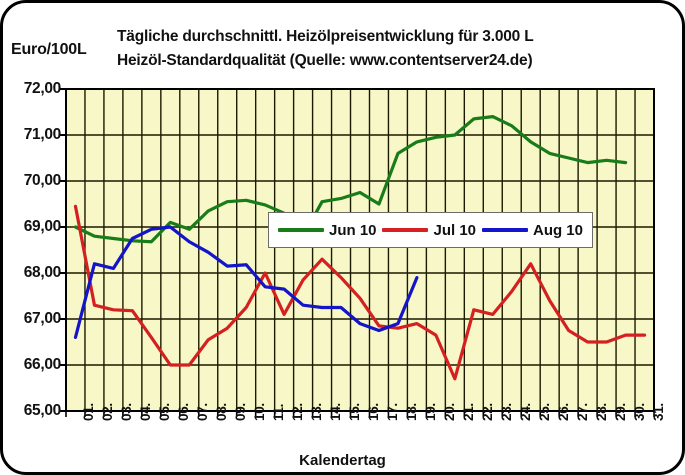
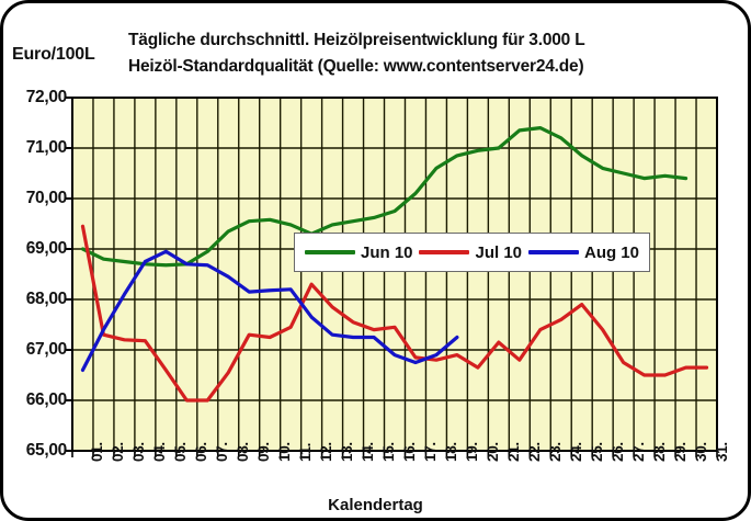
Aug 10/02.: 68,2 -> 67,4
Jun 10/06.: 69,1 -> 68,7
Aug 10/06.: 69,0 -> 68,7
Jul 10/09.: 66,8 -> 67,3
Jul 10/11.: 68,0 -> 67,5
Aug 10/11.: 67,7 -> 68,2
Jul 10/12.: 67,1 -> 68,3
Jun 10/13.: 68,8 -> 69,5
Jul 10/14.: 68,3 -> 67,5
Jul 10/15.: 67,9 -> 67,4
Jun 10/17.: 69,5 -> 70,1
Aug 10/19.: 67,9 -> 67,2
Jul 10/21.: 65,7 -> 67,2
Jul 10/22.: 67,2 -> 66,8
Jul 10/23.: 67,1 -> 67,4
Jul 10/25.: 68,2 -> 67,9
